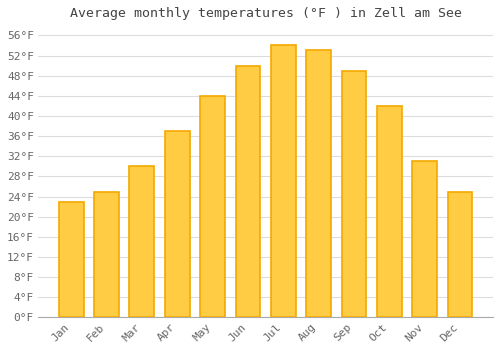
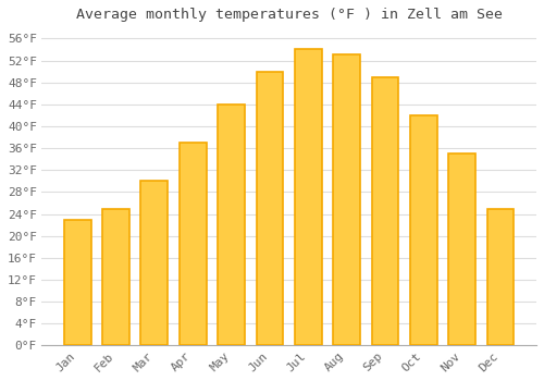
Nov: 31°F -> 35°F
